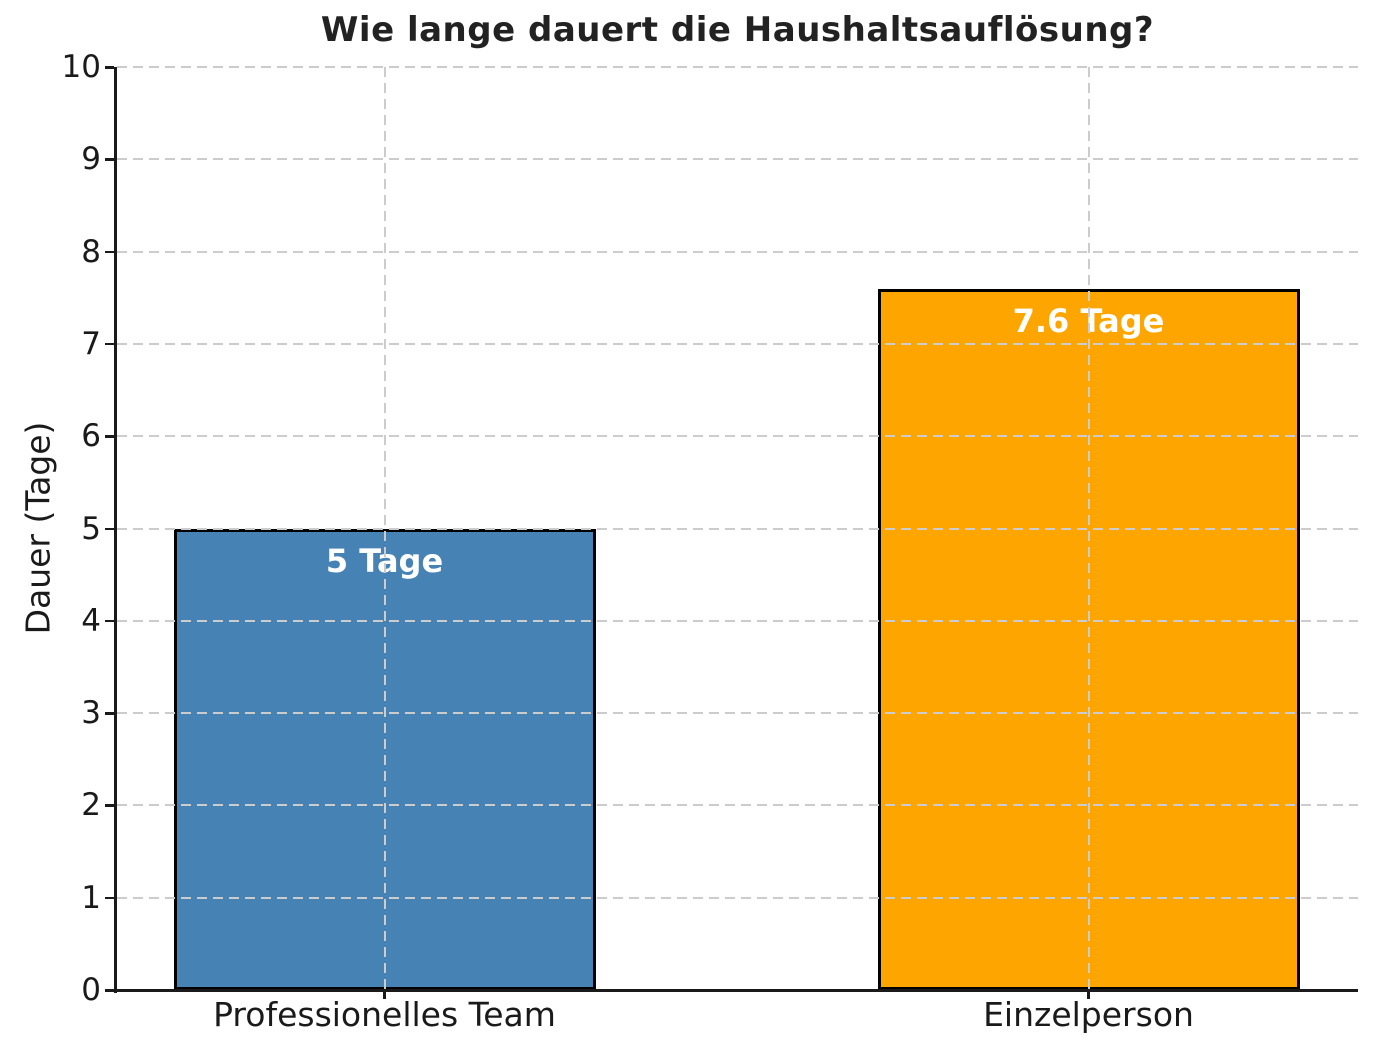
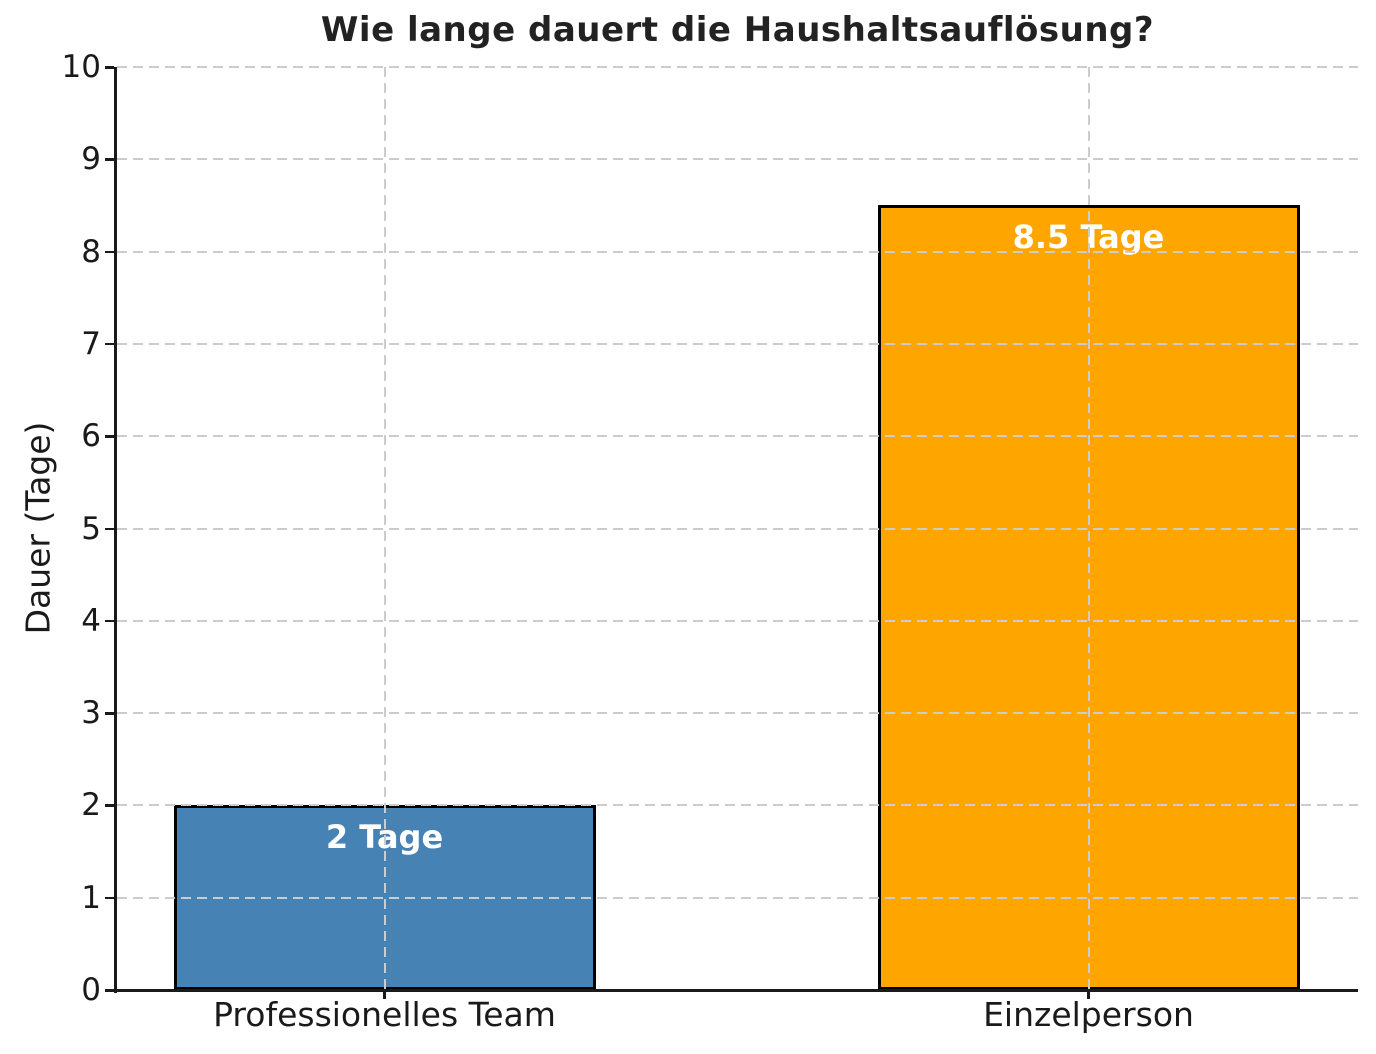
Professionelles Team: 5 -> 2
Einzelperson: 7.6 -> 8.5
